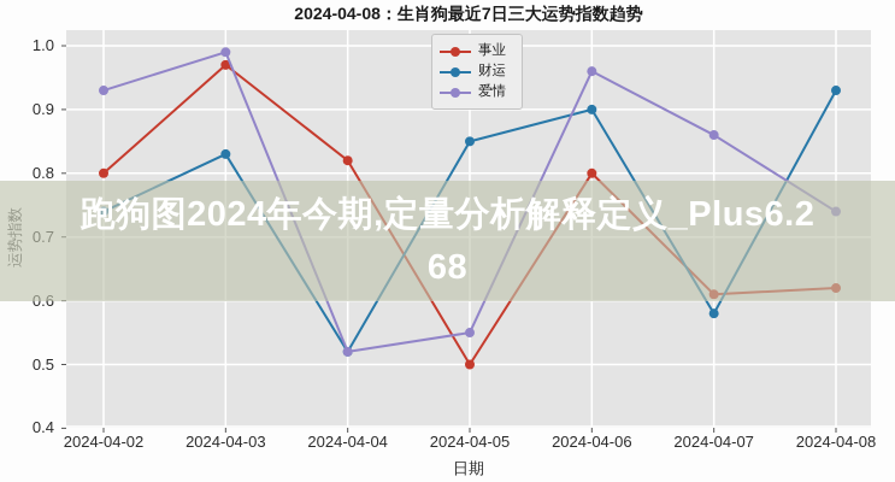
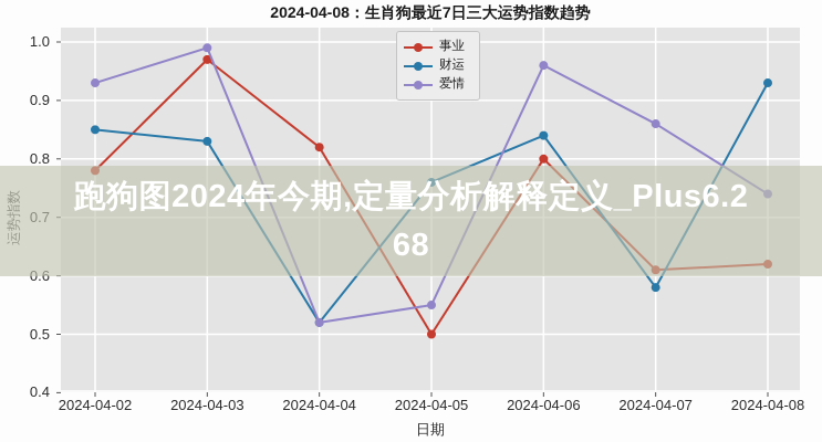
事业/2024-04-02: 0.80 -> 0.78
财运/2024-04-02: 0.74 -> 0.85
财运/2024-04-05: 0.85 -> 0.76
财运/2024-04-06: 0.90 -> 0.84
